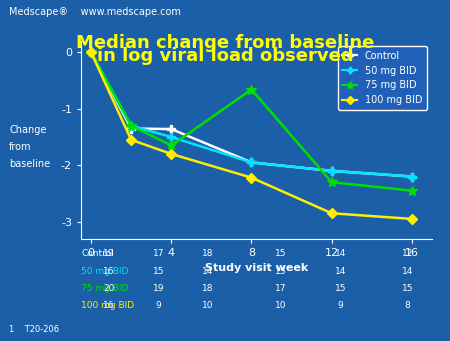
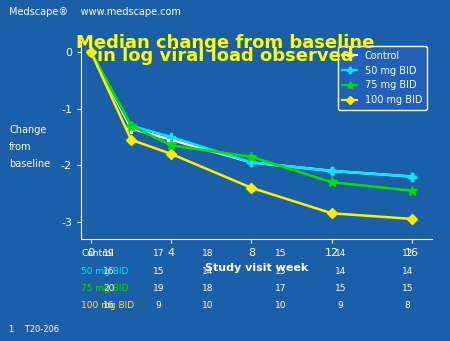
Control/4: -1.36 -> -1.55
75 mg BID/8: -0.66 -> -1.85
100 mg BID/8: -2.22 -> -2.40
